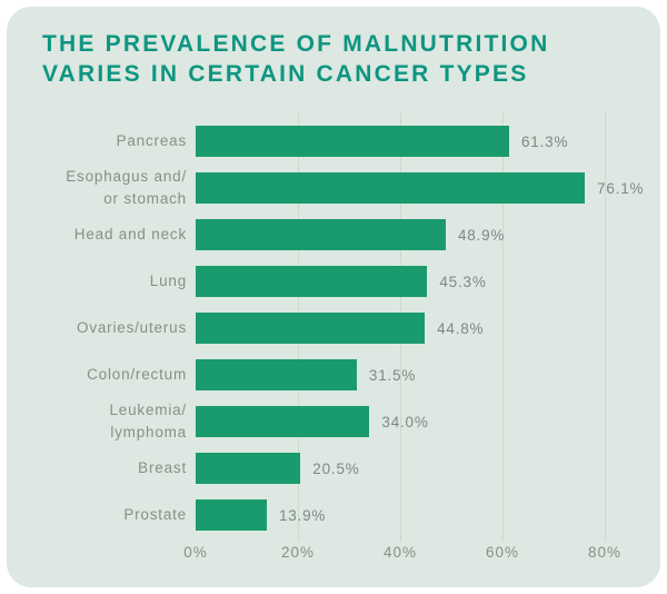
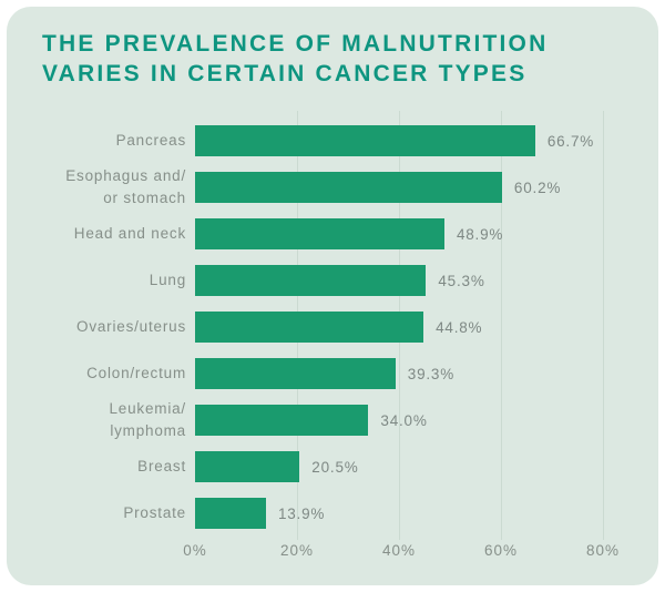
Pancreas: 61.3% -> 66.7%
Esophagus and/or stomach: 76.1% -> 60.2%
Colon/rectum: 31.5% -> 39.3%
